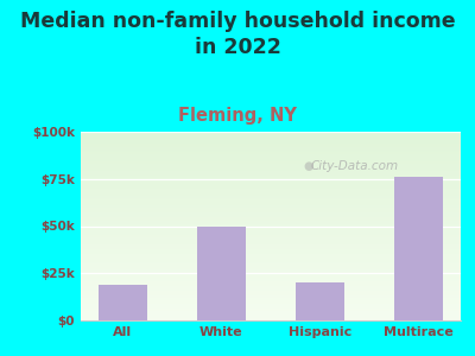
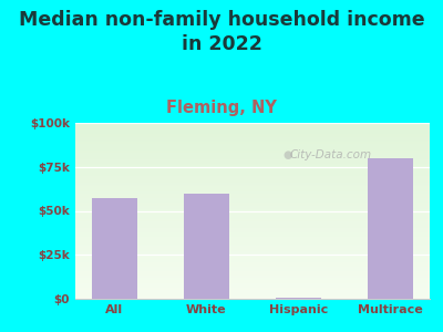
All: $19k -> $57k
White: $50k -> $60k
Hispanic: $20k -> $0k
Multirace: $76k -> $80k
